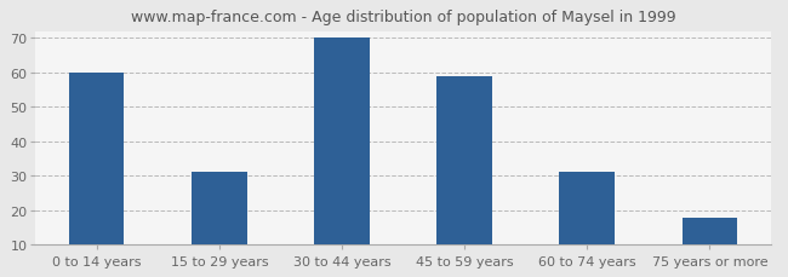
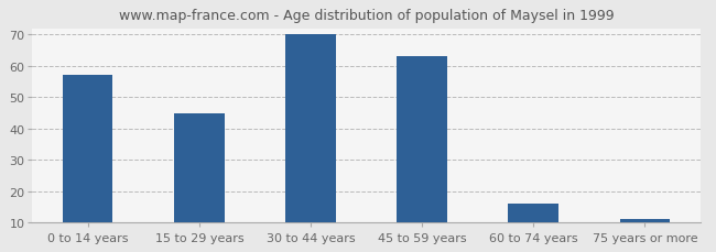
0 to 14 years: 60 -> 57
15 to 29 years: 31 -> 45
45 to 59 years: 59 -> 63
60 to 74 years: 31 -> 16
75 years or more: 18 -> 11
